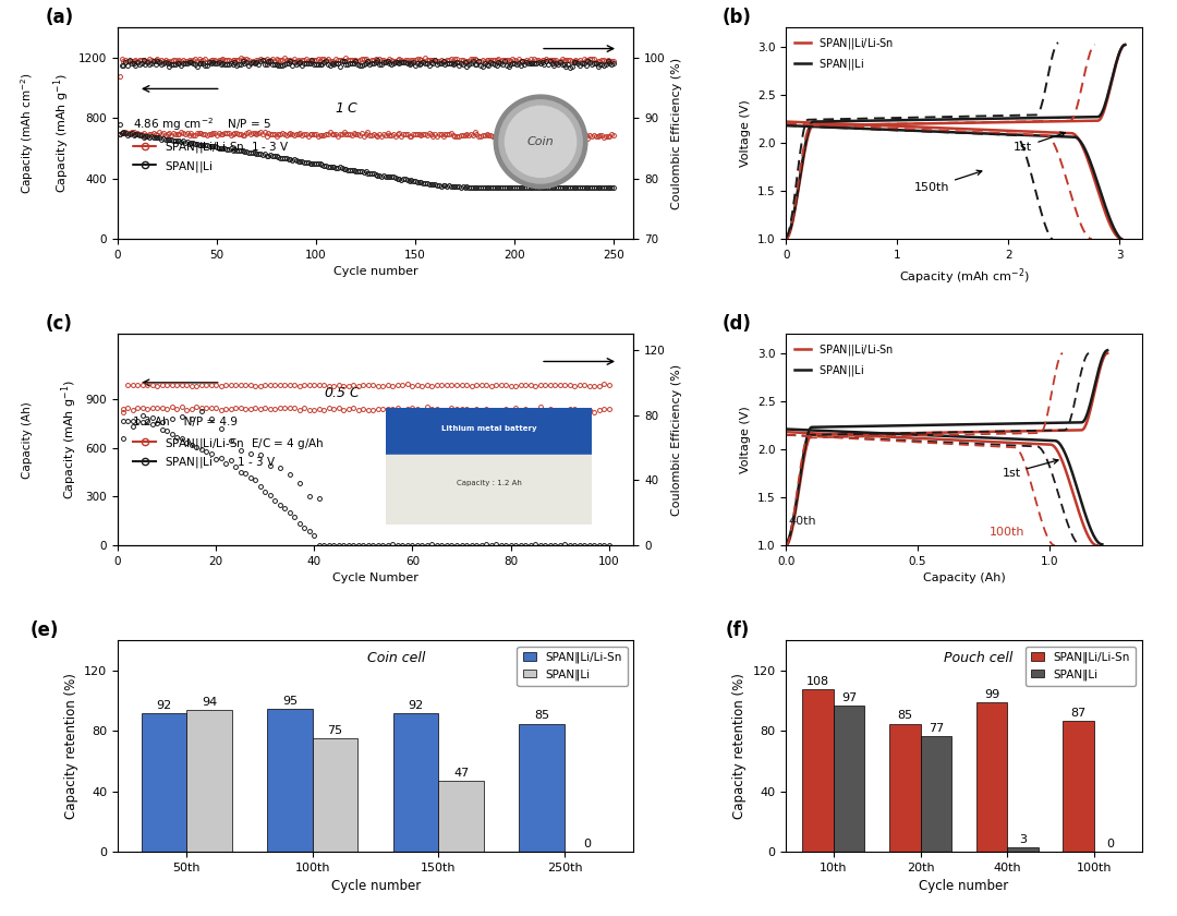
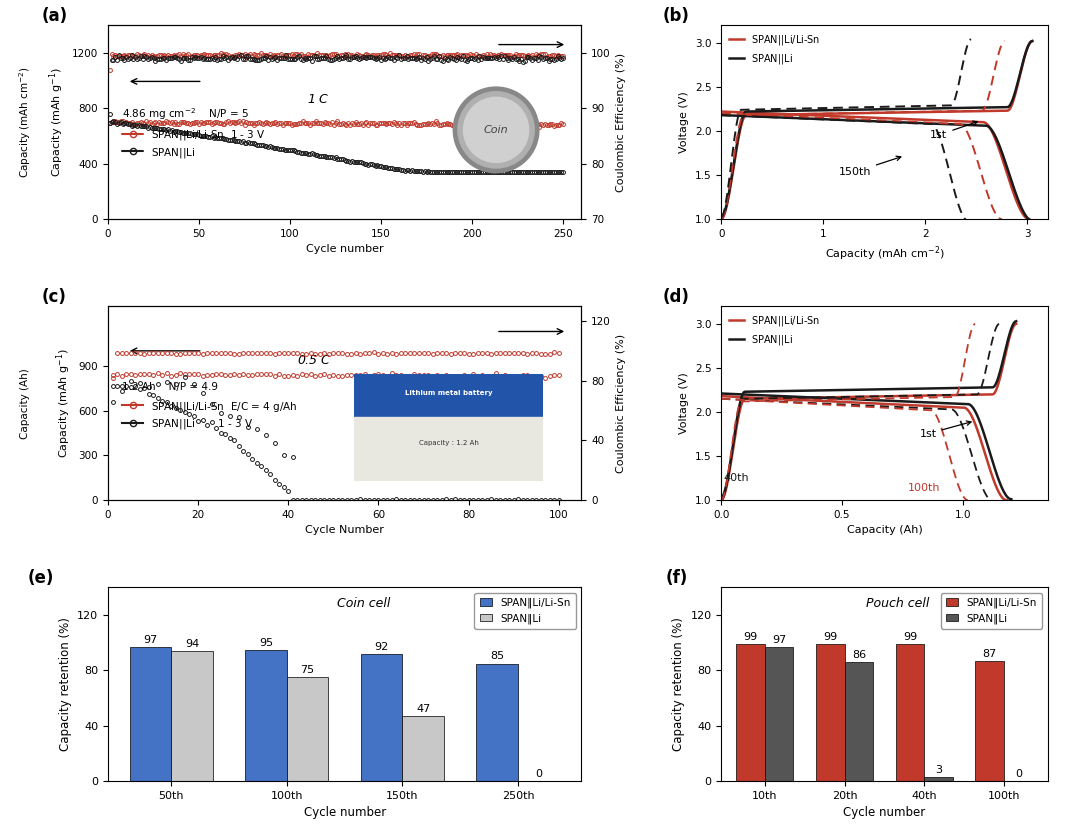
SPAN‖Li/Li-Sn/50th: 92 -> 97
SPAN‖Li/Li-Sn/10th: 108 -> 99
SPAN‖Li/Li-Sn/20th: 85 -> 99
SPAN‖Li/20th: 77 -> 86
